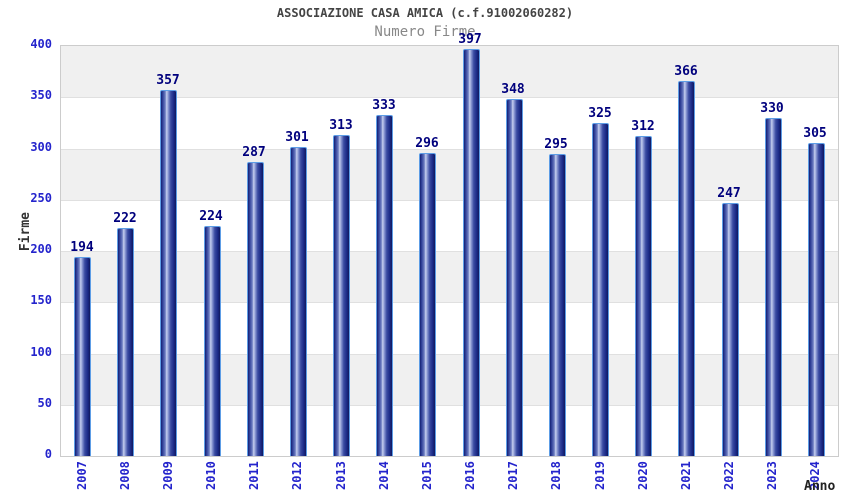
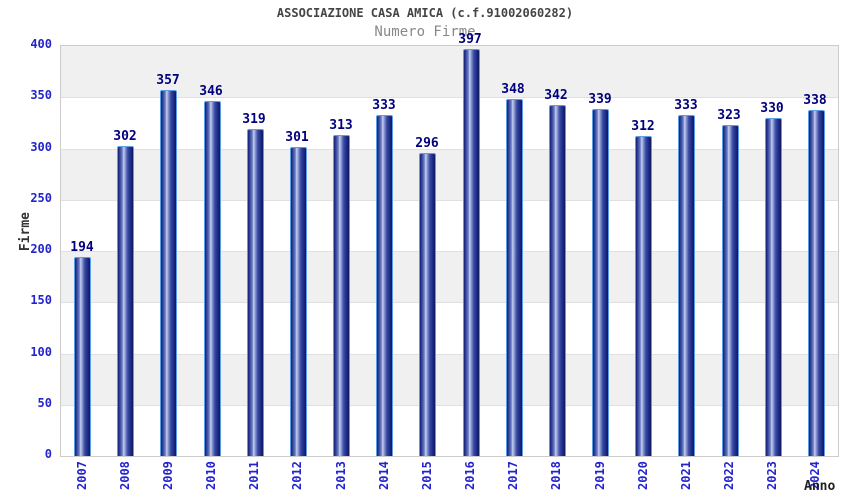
2008: 222 -> 302
2010: 224 -> 346
2011: 287 -> 319
2018: 295 -> 342
2019: 325 -> 339
2021: 366 -> 333
2022: 247 -> 323
2024: 305 -> 338
